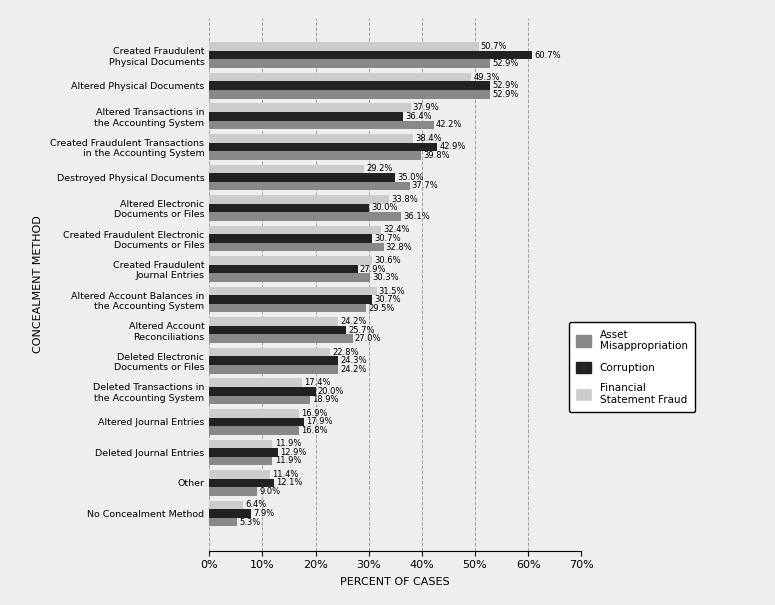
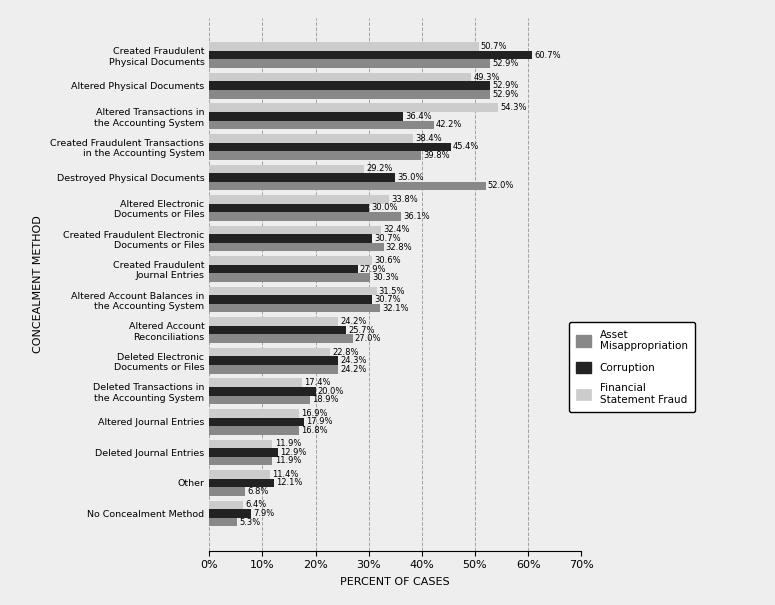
Financial Statement Fraud/Altered Transactions in the Accounting System: 37.9% -> 54.3%
Corruption/Created Fraudulent Transactions in the Accounting System: 42.9% -> 45.4%
Asset Misappropriation/Destroyed Physical Documents: 37.7% -> 52.0%
Asset Misappropriation/Altered Account Balances in the Accounting System: 29.5% -> 32.1%
Asset Misappropriation/Other: 9.0% -> 6.8%
